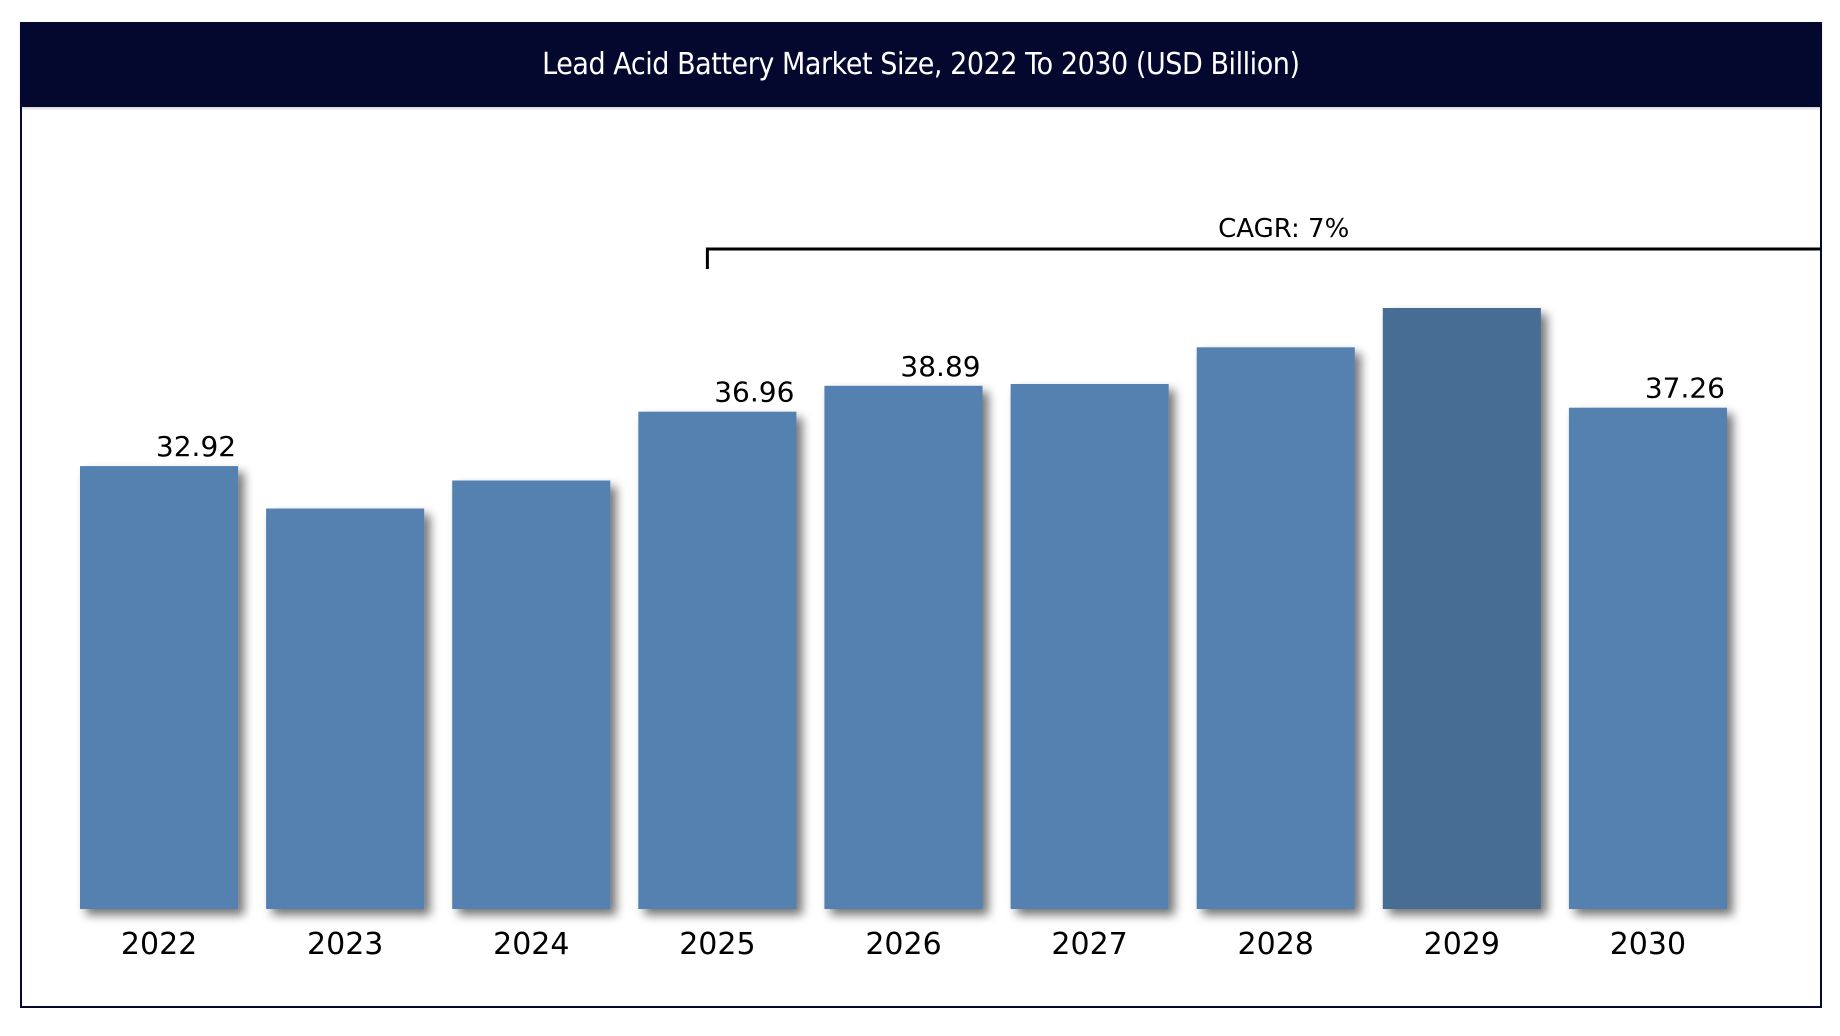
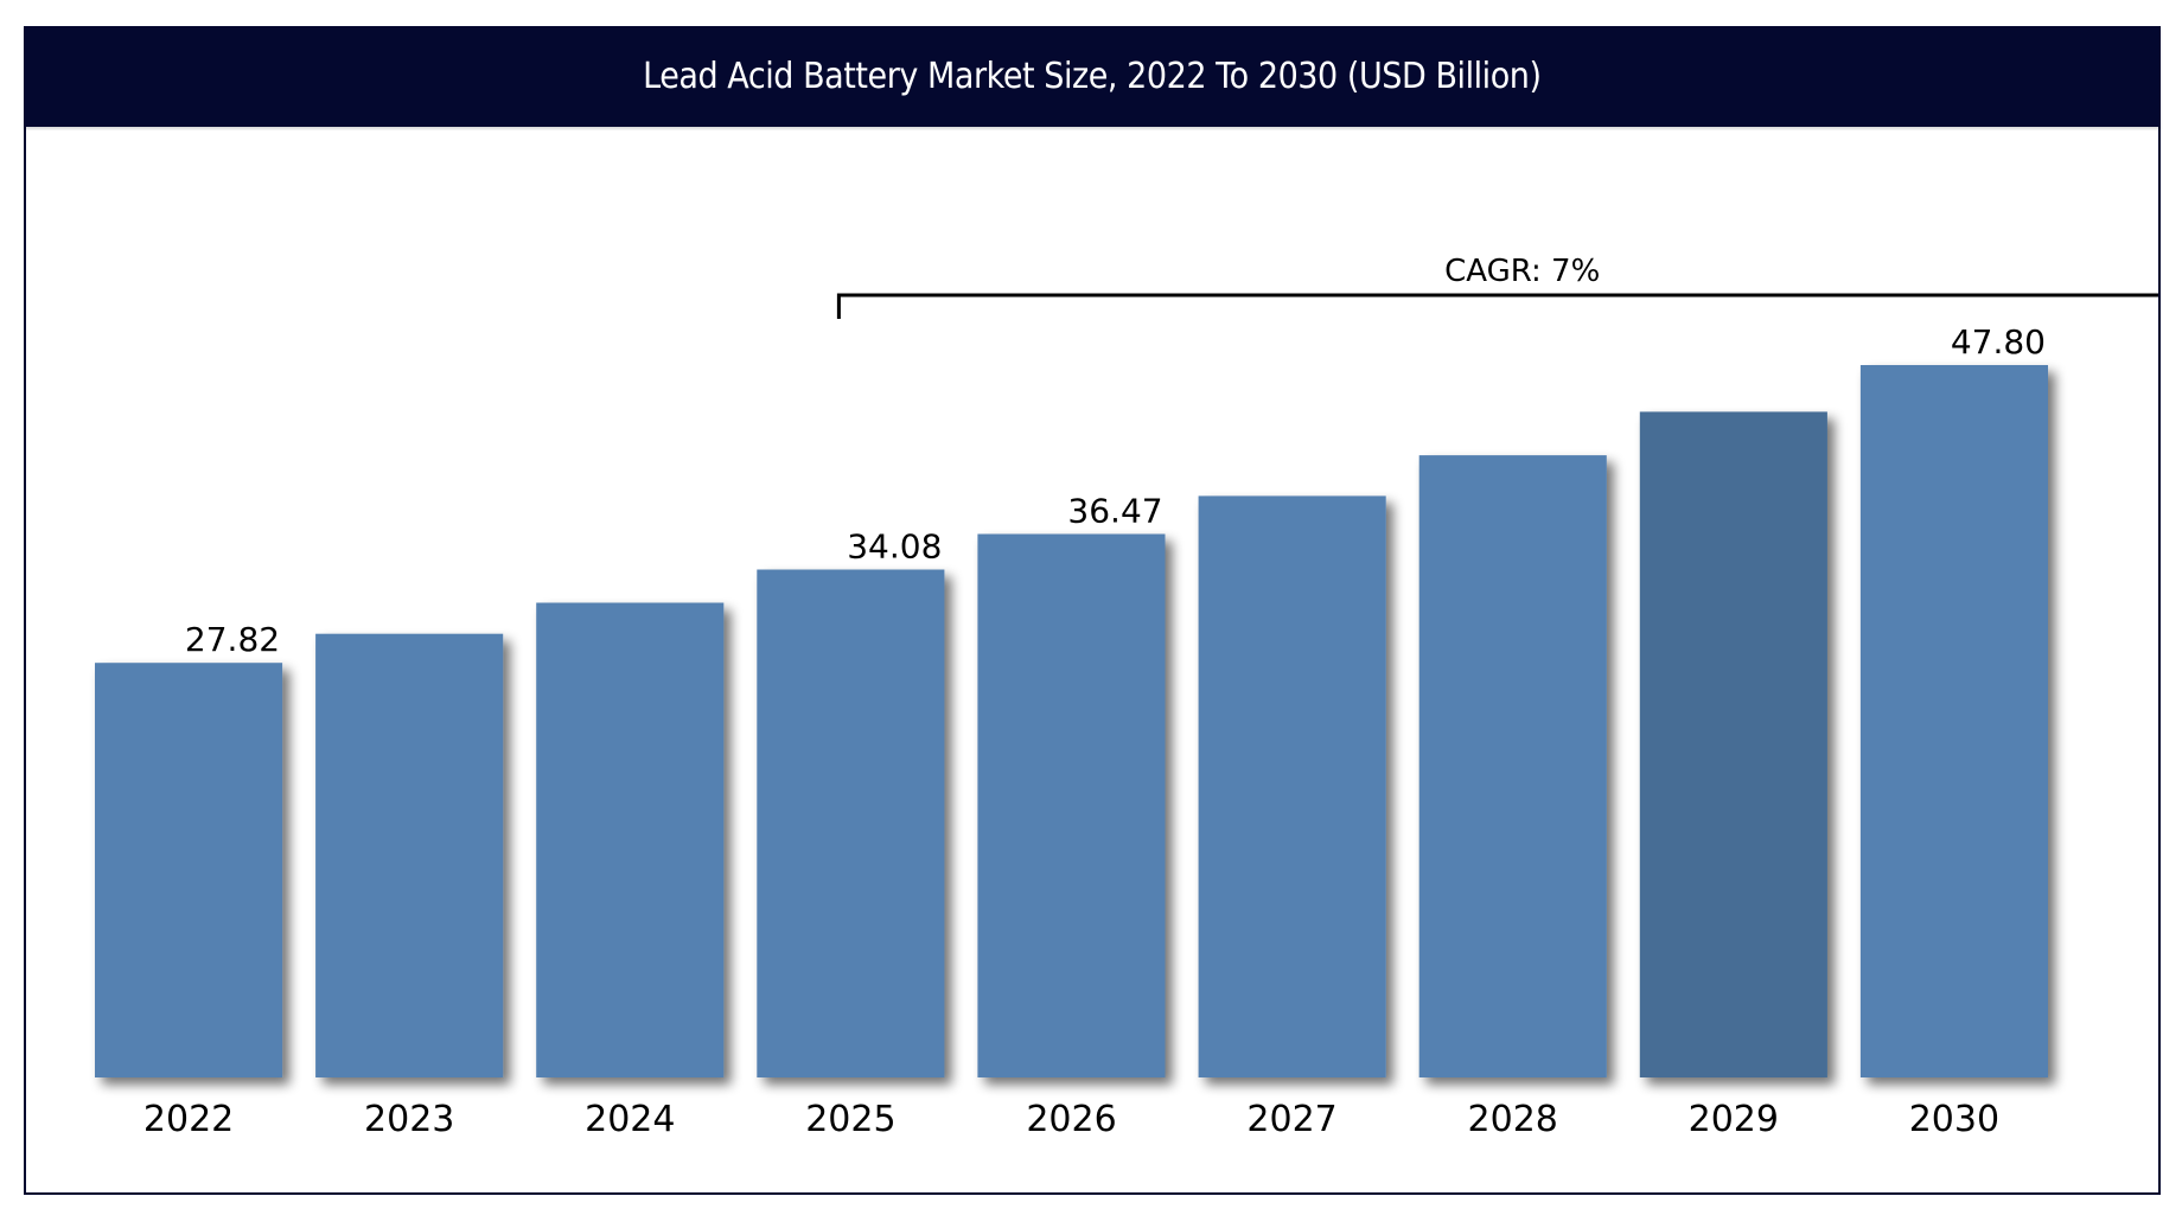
2022: 32.92 -> 27.82
2025: 36.96 -> 34.08
2026: 38.89 -> 36.47
2030: 37.26 -> 47.80
